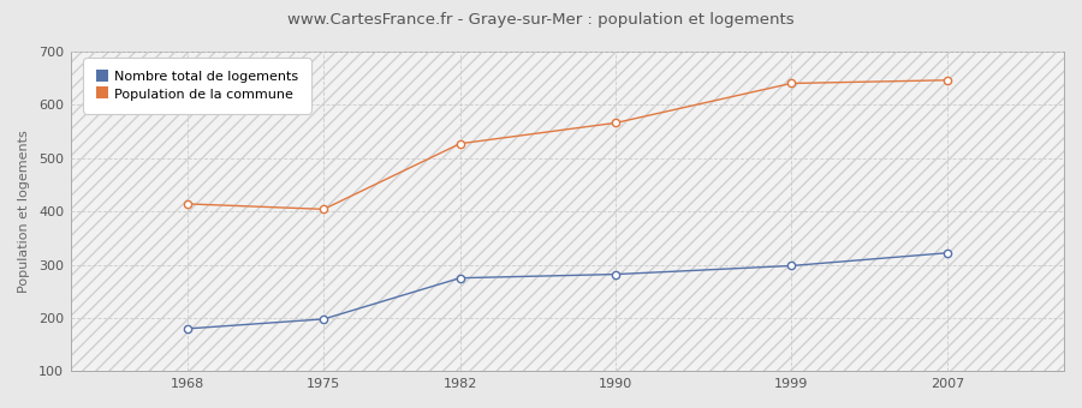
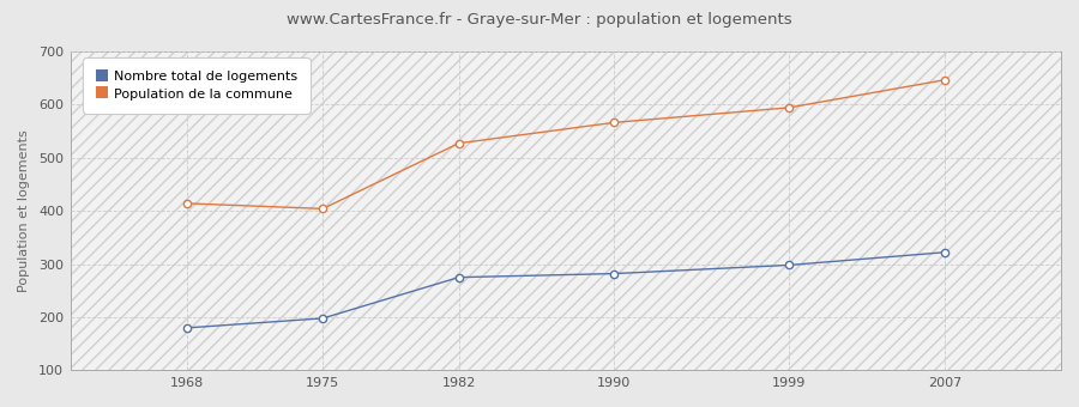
Population de la commune/1999: 640 -> 594
